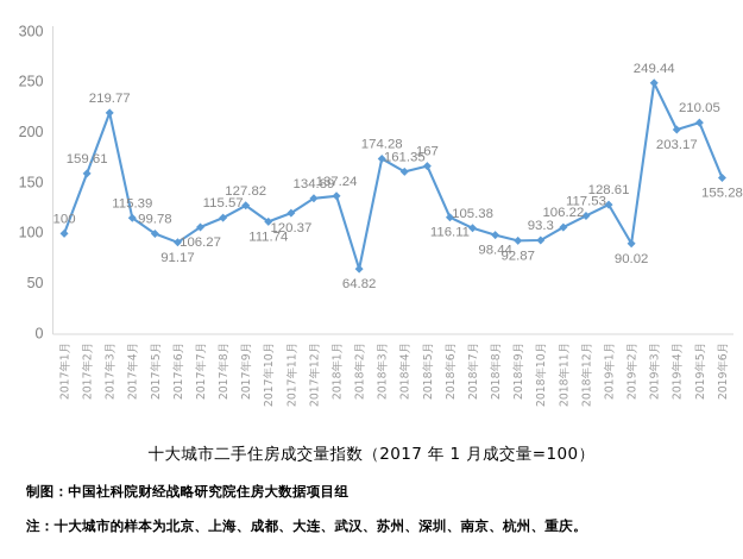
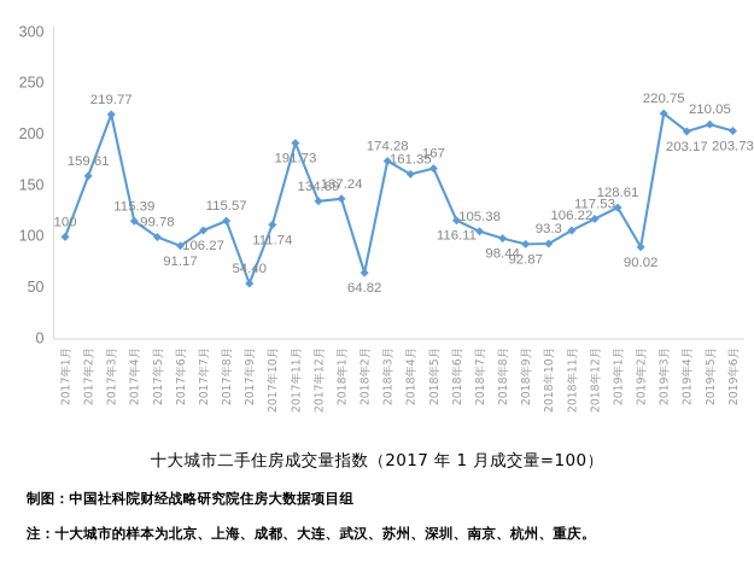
2017年9月: 127.82 -> 54.40
2017年11月: 120.37 -> 191.73
2019年3月: 249.44 -> 220.75
2019年6月: 155.28 -> 203.73
